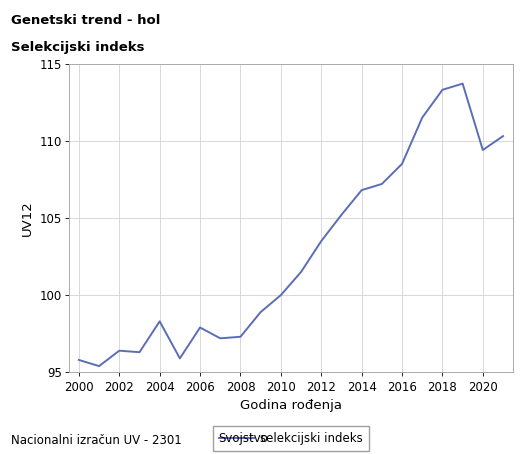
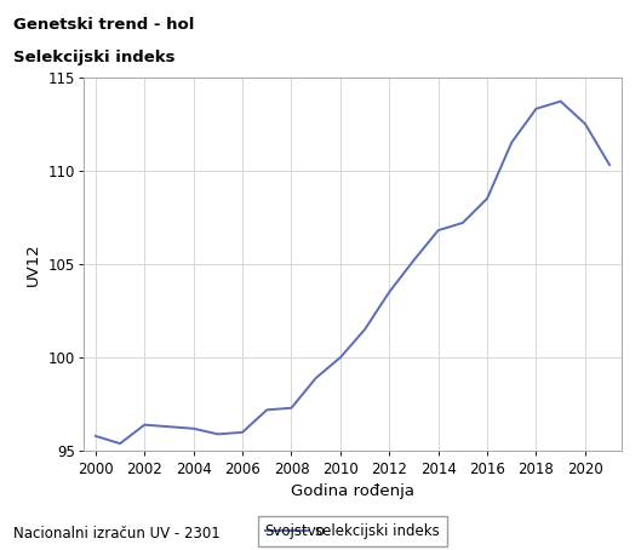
2004: 98.3 -> 96.2
2006: 97.9 -> 96.0
2020: 109.4 -> 112.5
